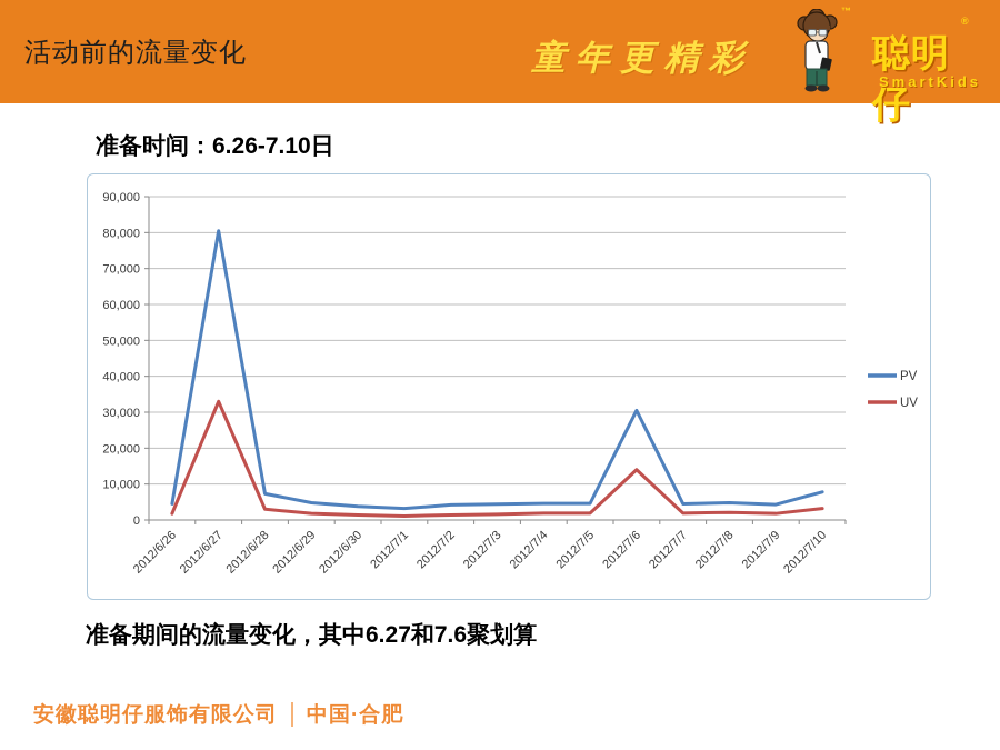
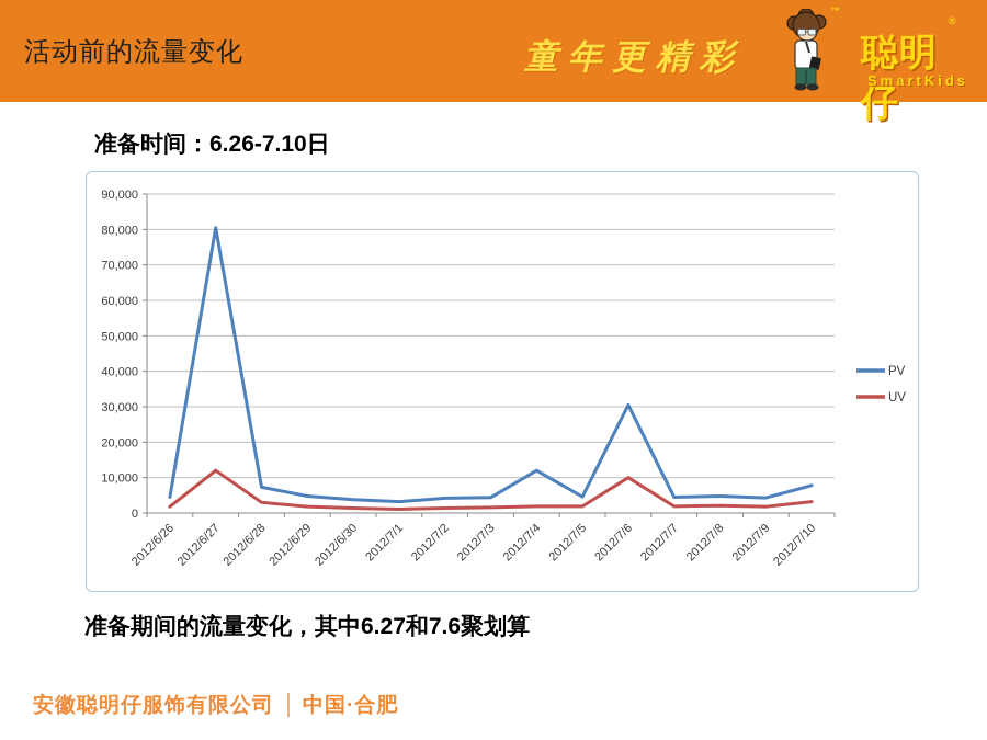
UV/2012/6/27: 33000 -> 12000
PV/2012/7/4: 5000 -> 12000
UV/2012/7/6: 14000 -> 10000
